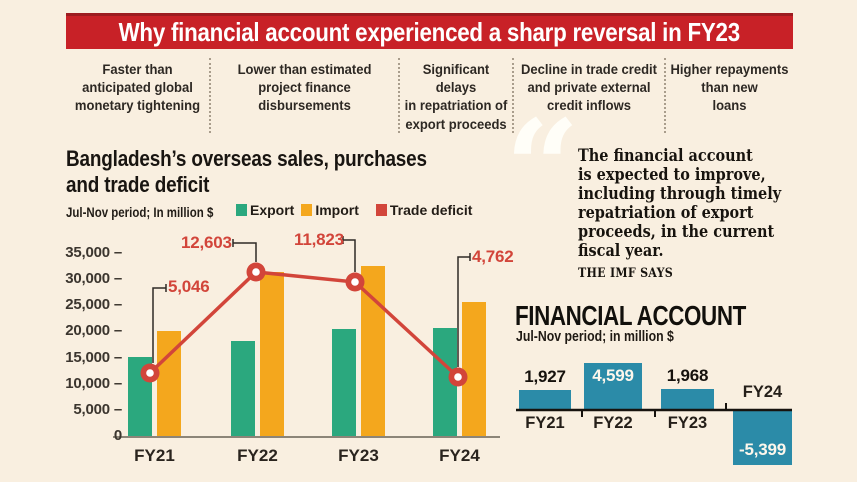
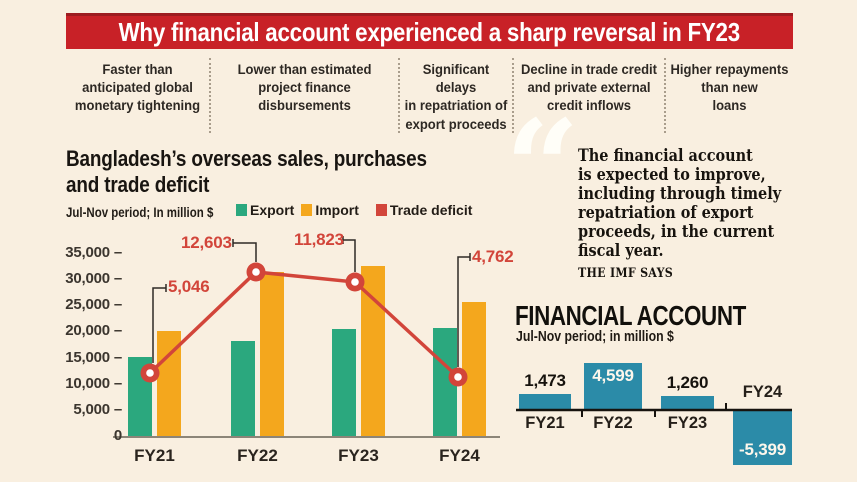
FINANCIAL ACCOUNT/FY21: 1,927 -> 1,473
FINANCIAL ACCOUNT/FY23: 1,968 -> 1,260
